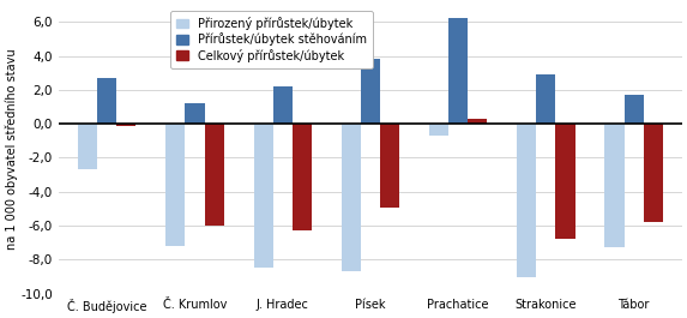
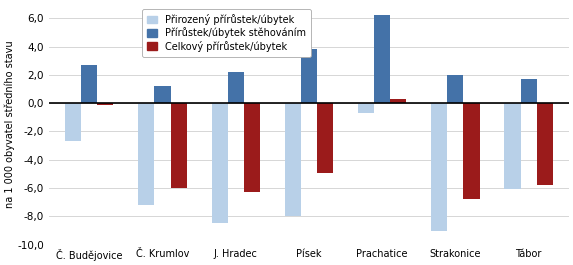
Přirozený přírůstek/úbytek/Písek: -8,7 -> -8,0
Přírůstek/úbytek stěhováním/Strakonice: 2,9 -> 2,0
Přirozený přírůstek/úbytek/Tábor: -7,3 -> -6,1
